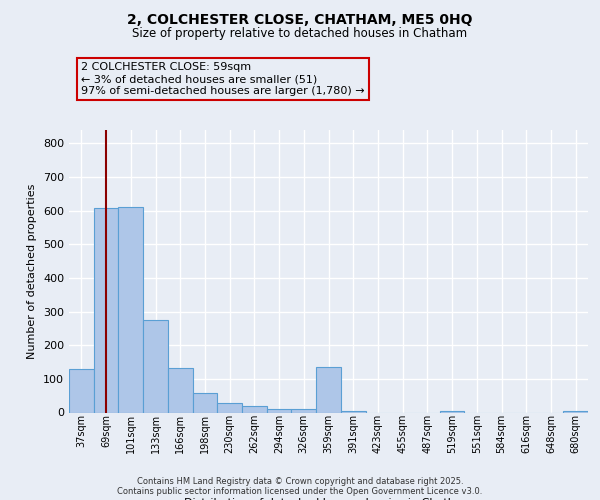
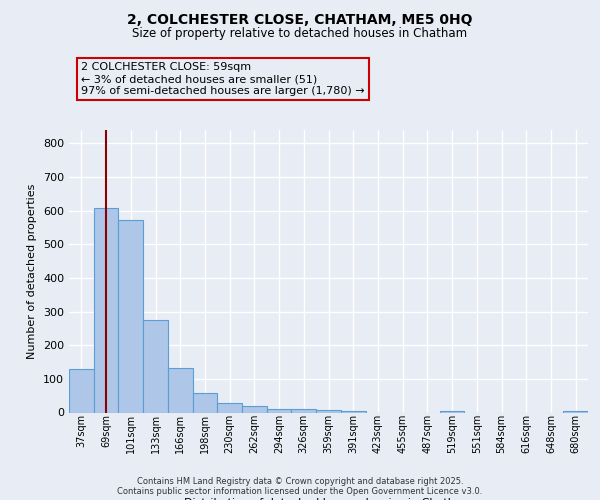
101sqm: 610 -> 573
359sqm: 135 -> 7
